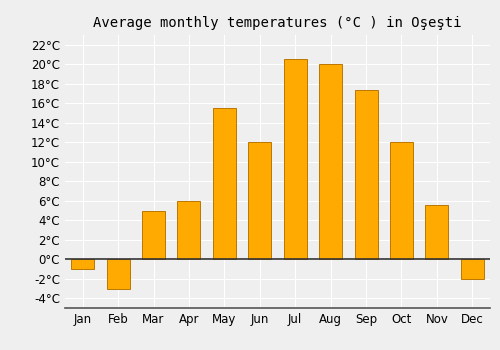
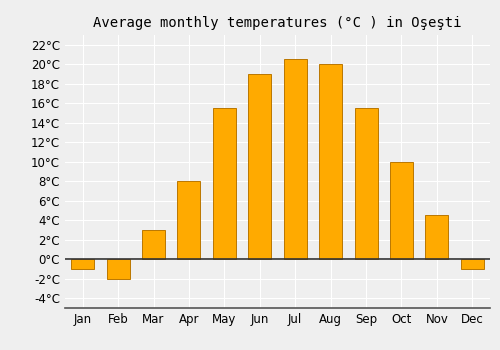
Feb: -3.0°C -> -2.0°C
Mar: 5.0°C -> 3.0°C
Apr: 6.0°C -> 8.0°C
Jun: 12.0°C -> 19.0°C
Sep: 17.4°C -> 15.5°C
Oct: 12.0°C -> 10.0°C
Nov: 5.6°C -> 4.5°C
Dec: -2.0°C -> -1.0°C
